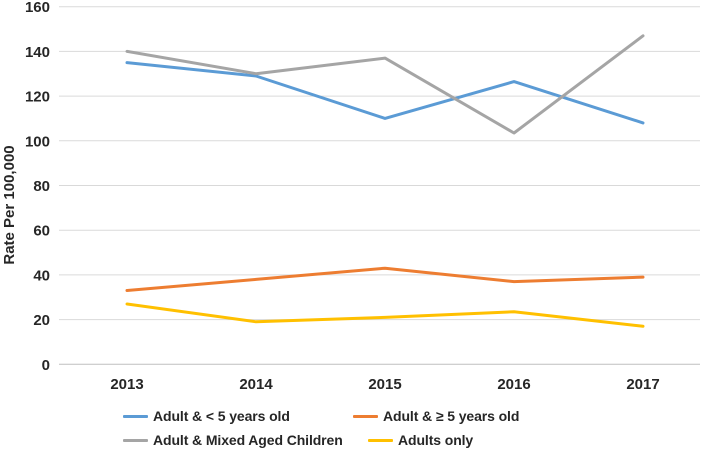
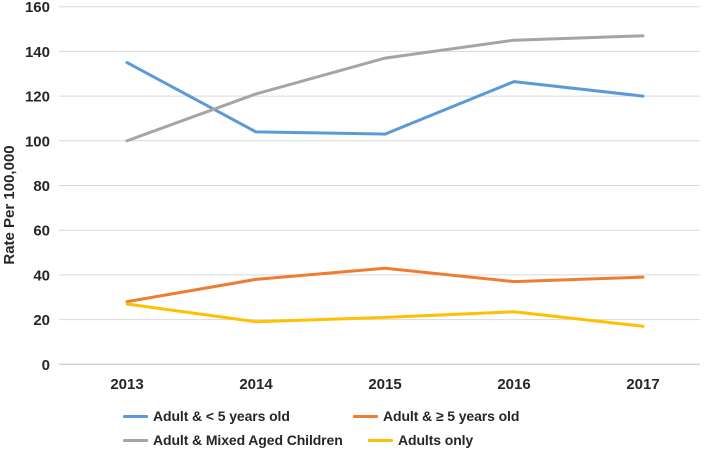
Adult & ≥ 5 years old/2013: 33 -> 28
Adult & Mixed Aged Children/2013: 140 -> 100
Adult & < 5 years old/2014: 129 -> 104
Adult & Mixed Aged Children/2014: 130 -> 121
Adult & < 5 years old/2015: 110 -> 103
Adult & Mixed Aged Children/2016: 104 -> 145
Adult & < 5 years old/2017: 108 -> 120
